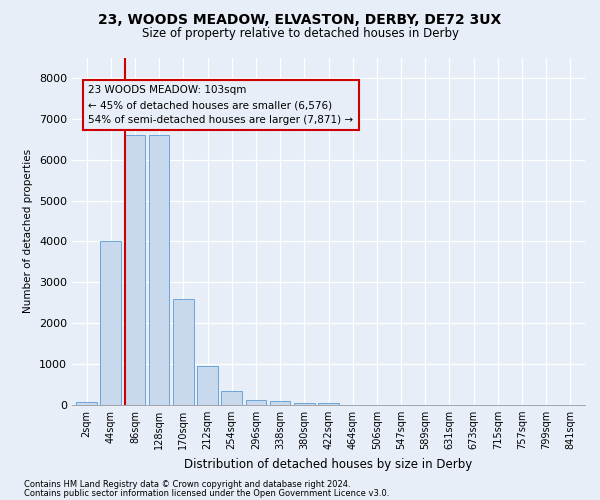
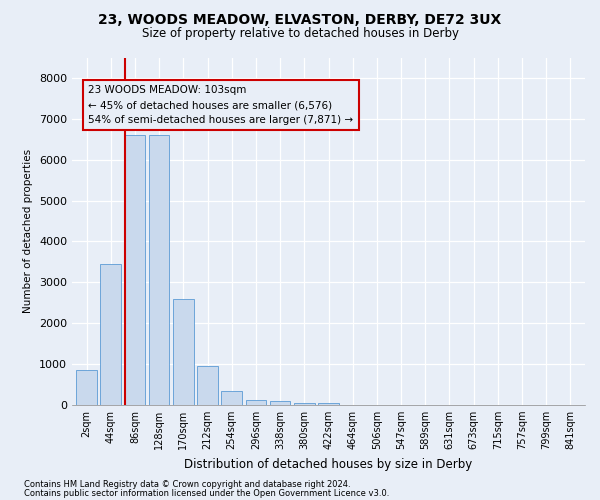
2sqm: 80 -> 850
44sqm: 4000 -> 3450
